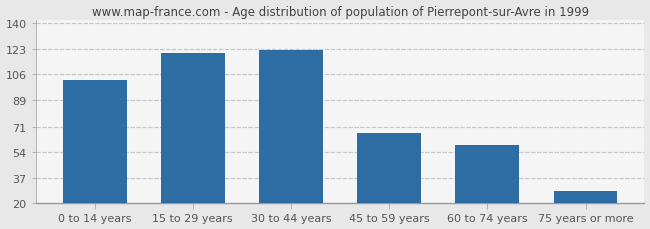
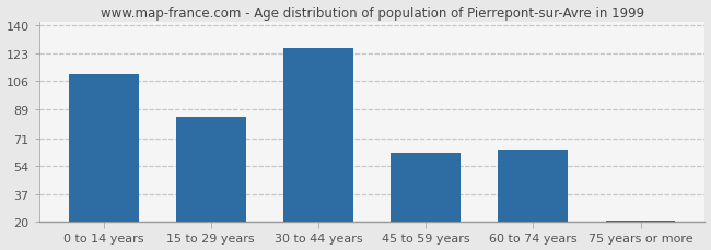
0 to 14 years: 102 -> 110
15 to 29 years: 120 -> 84
30 to 44 years: 122 -> 126
45 to 59 years: 67 -> 62
60 to 74 years: 59 -> 64
75 years or more: 28 -> 21
